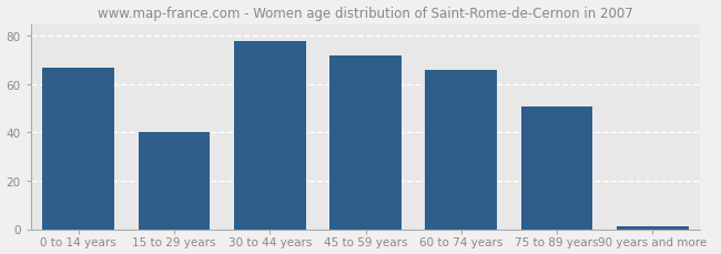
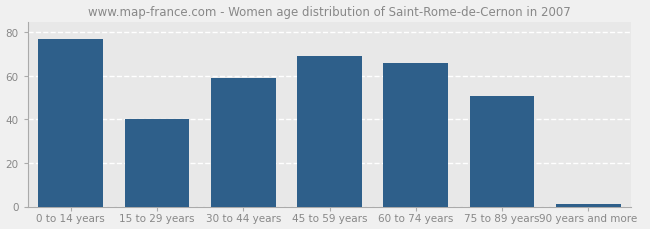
0 to 14 years: 67 -> 77
30 to 44 years: 78 -> 59
45 to 59 years: 72 -> 69
